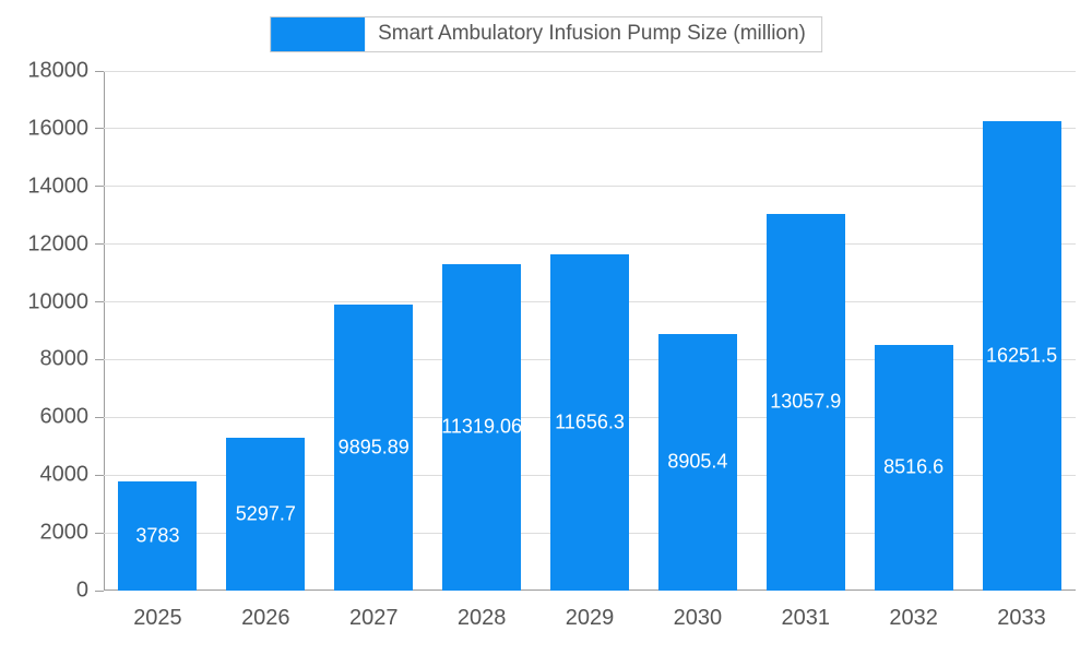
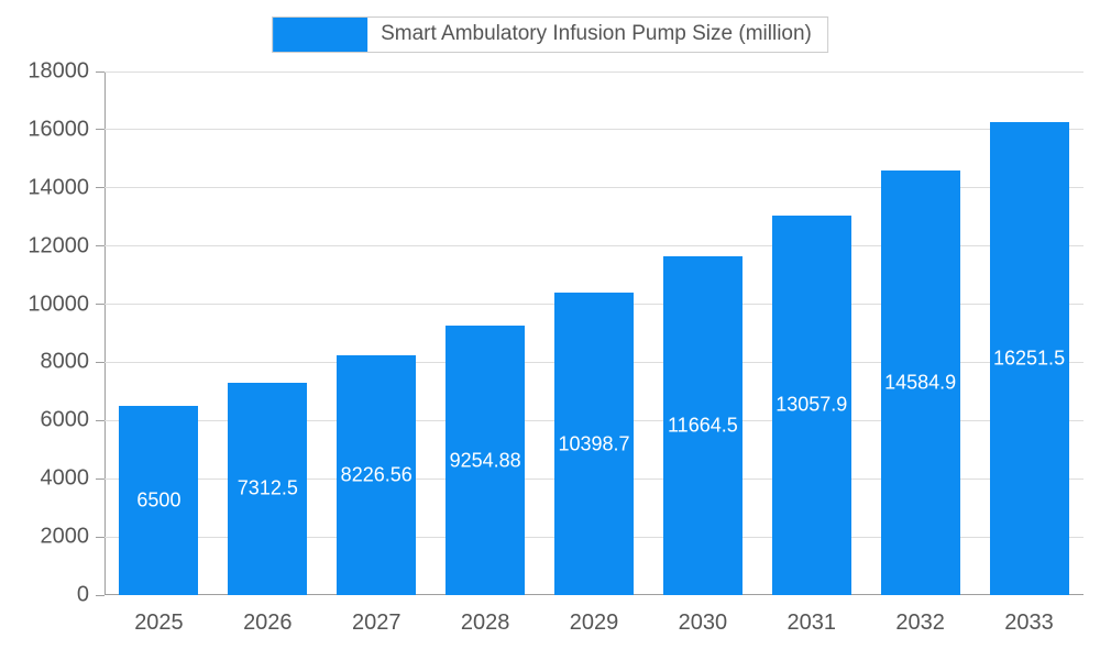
2025: 3783 -> 6500
2026: 5297.7 -> 7312.5
2027: 9895.89 -> 8226.56
2028: 11319.06 -> 9254.88
2029: 11656.3 -> 10398.7
2030: 8905.4 -> 11664.5
2032: 8516.6 -> 14584.9
